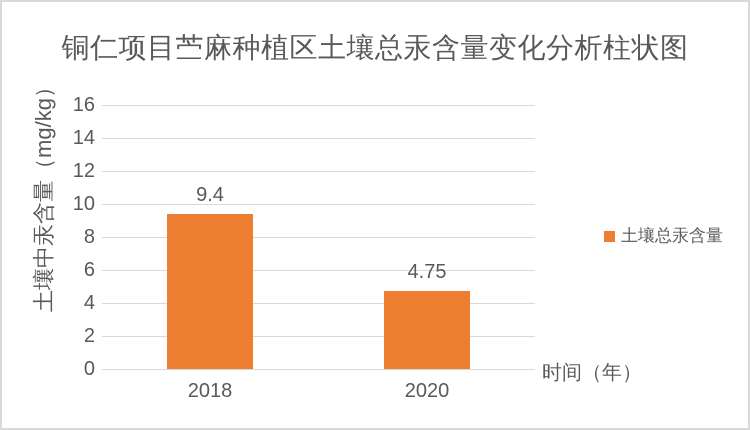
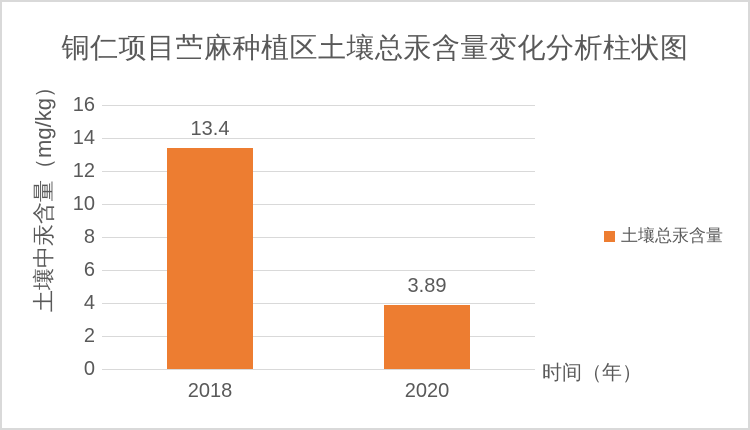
2018: 9.4 -> 13.4
2020: 4.75 -> 3.89
